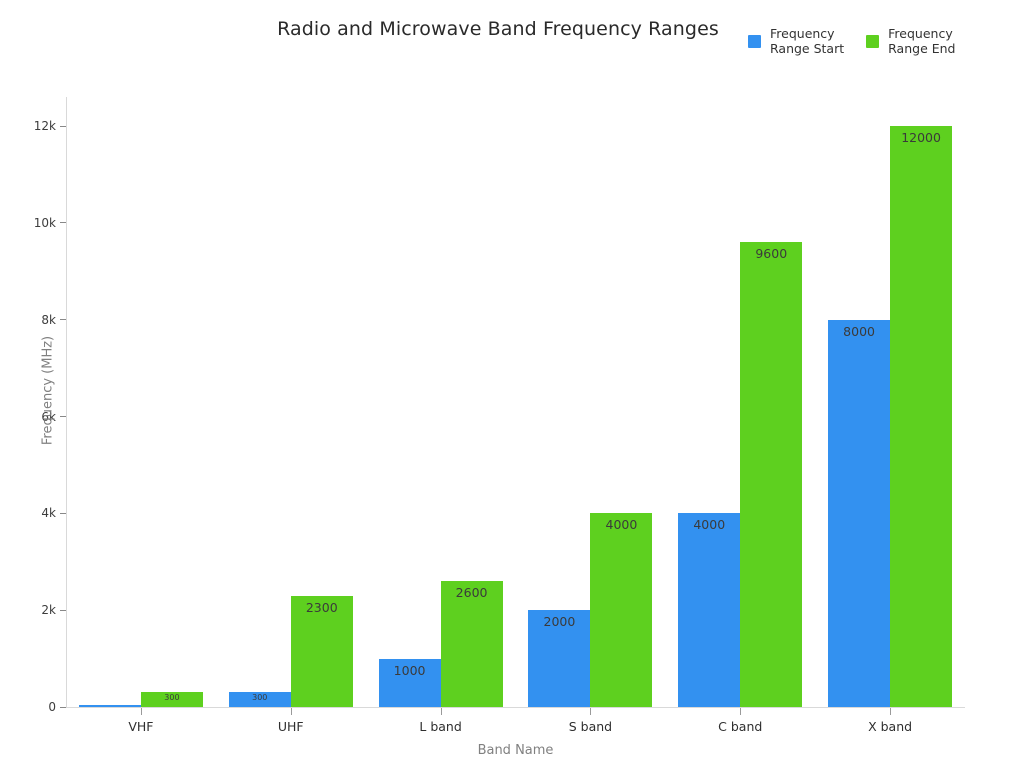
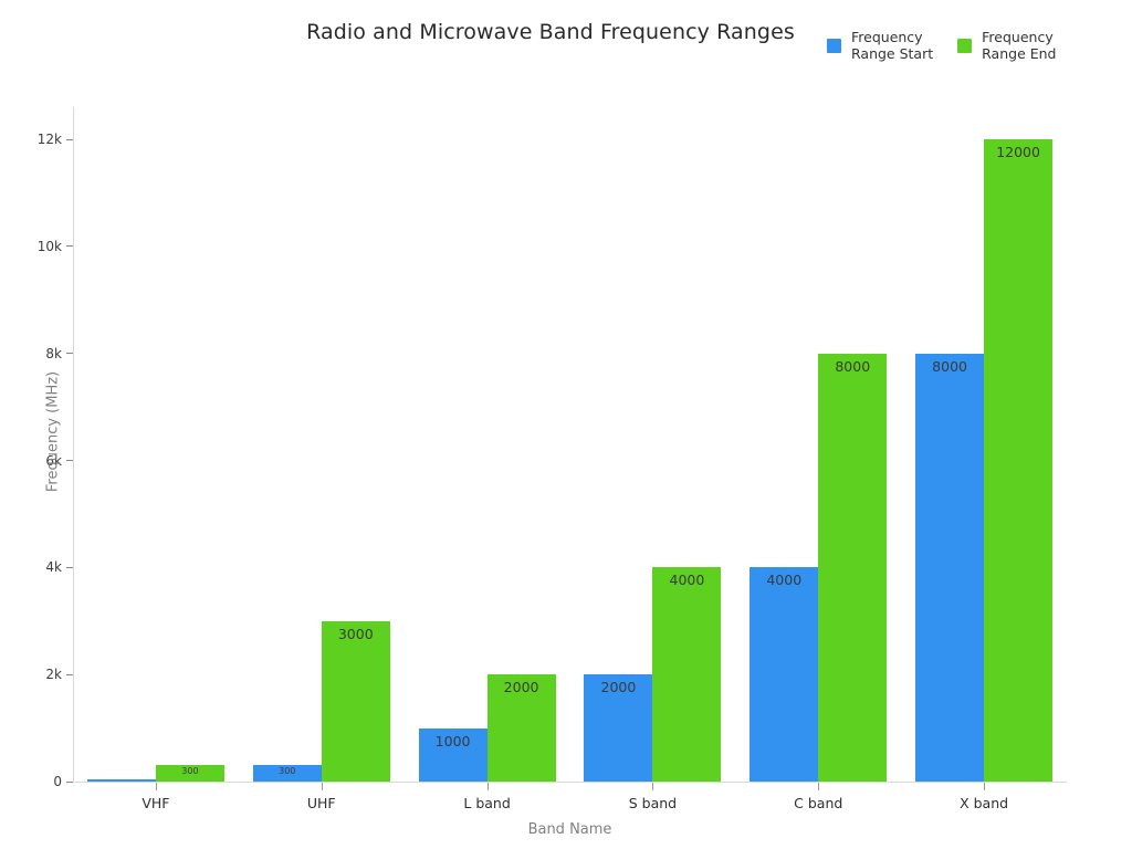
Frequency Range End/UHF: 2300 -> 3000
Frequency Range End/L band: 2600 -> 2000
Frequency Range End/C band: 9600 -> 8000
